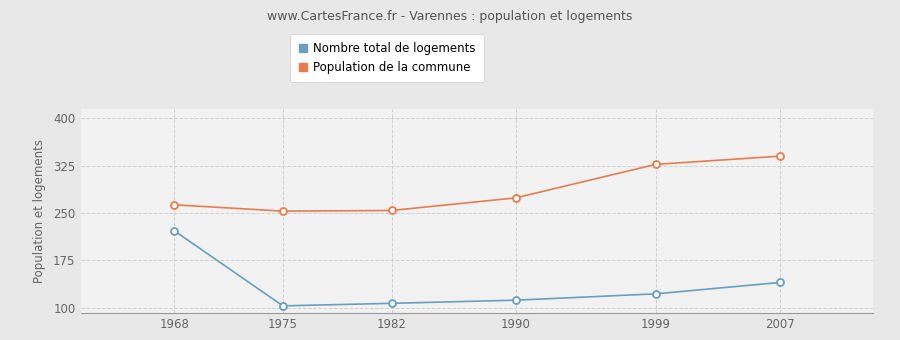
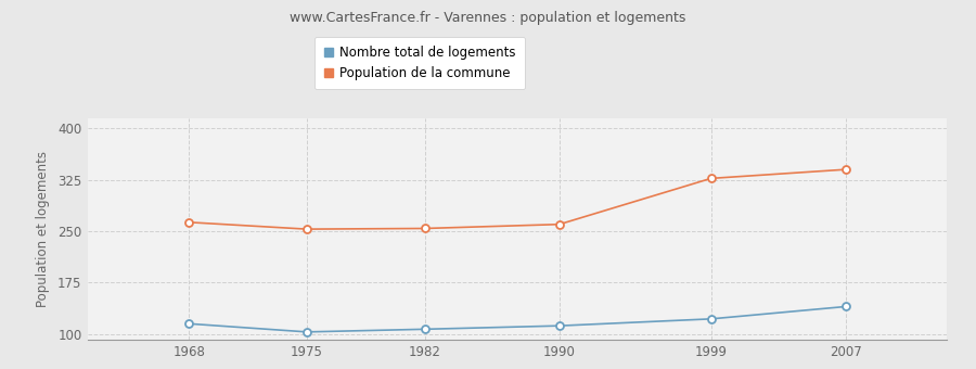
Nombre total de logements/1968: 222 -> 115
Population de la commune/1990: 274 -> 260
